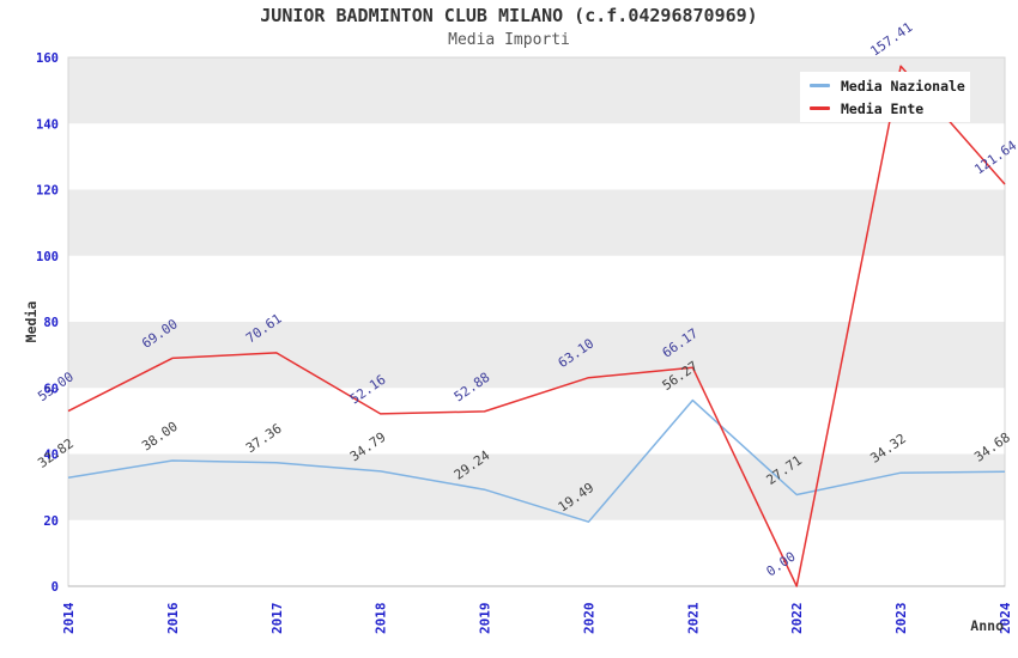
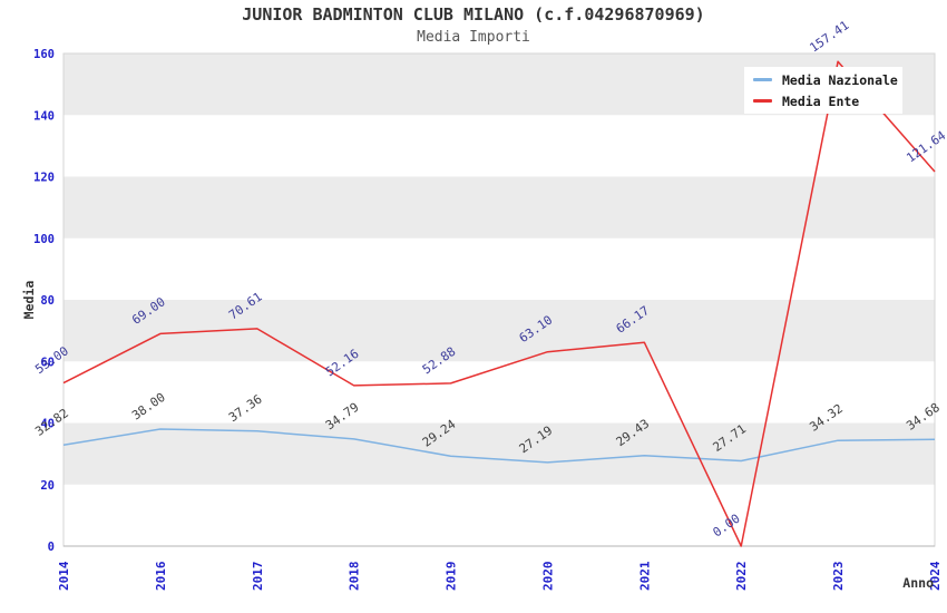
Media Nazionale/2020: 19.49 -> 27.19
Media Nazionale/2021: 56.27 -> 29.43
